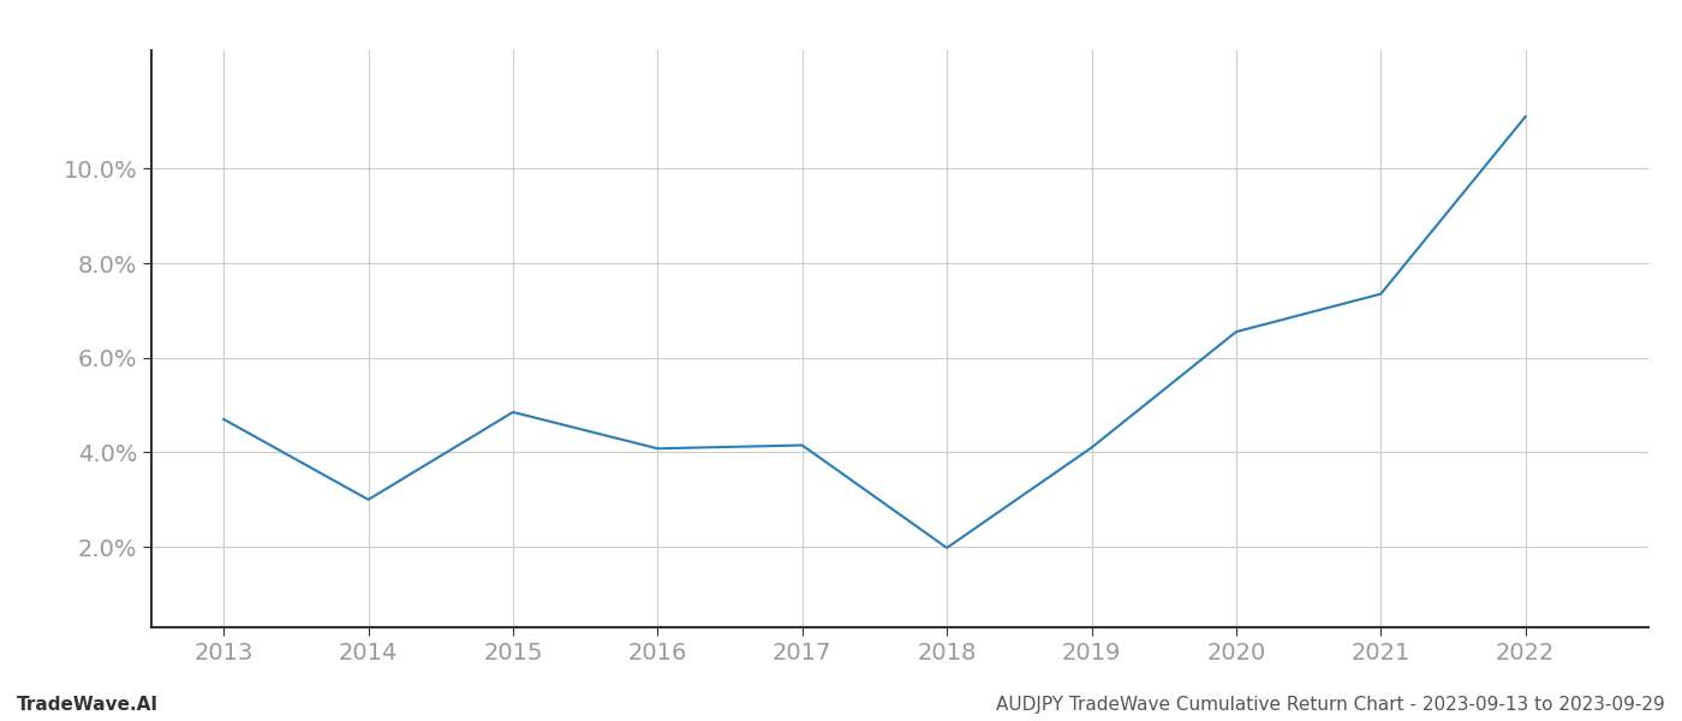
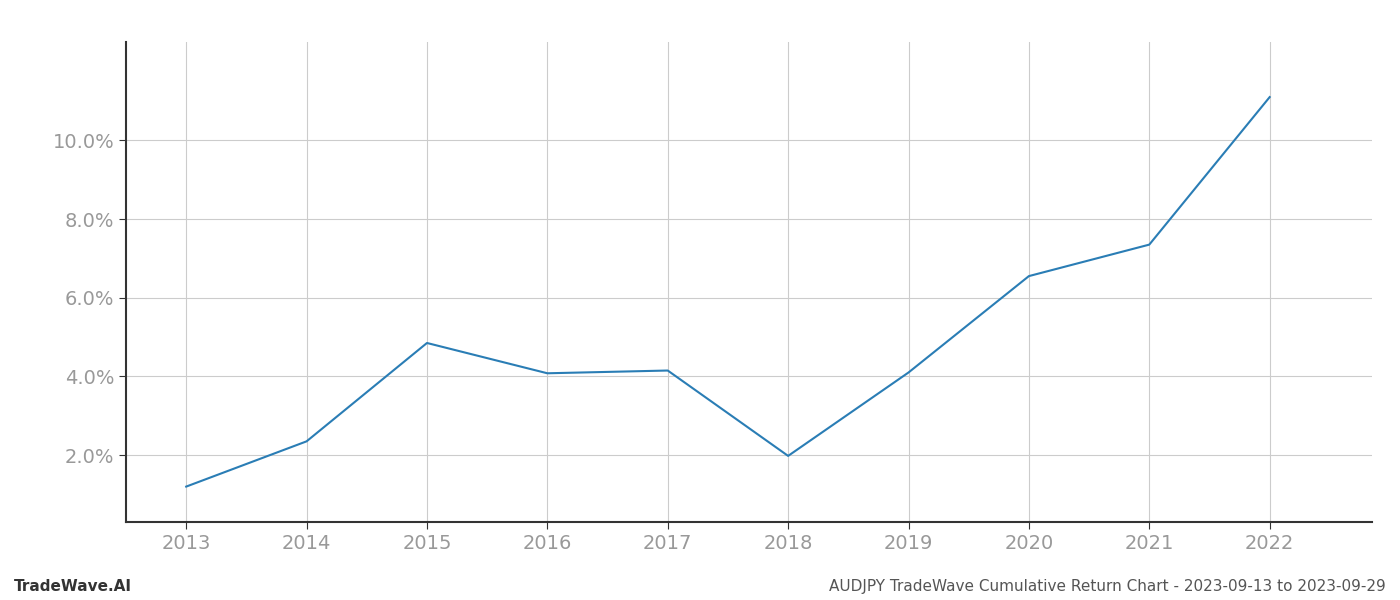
2013: 4.70% -> 1.20%
2014: 3.00% -> 2.35%
